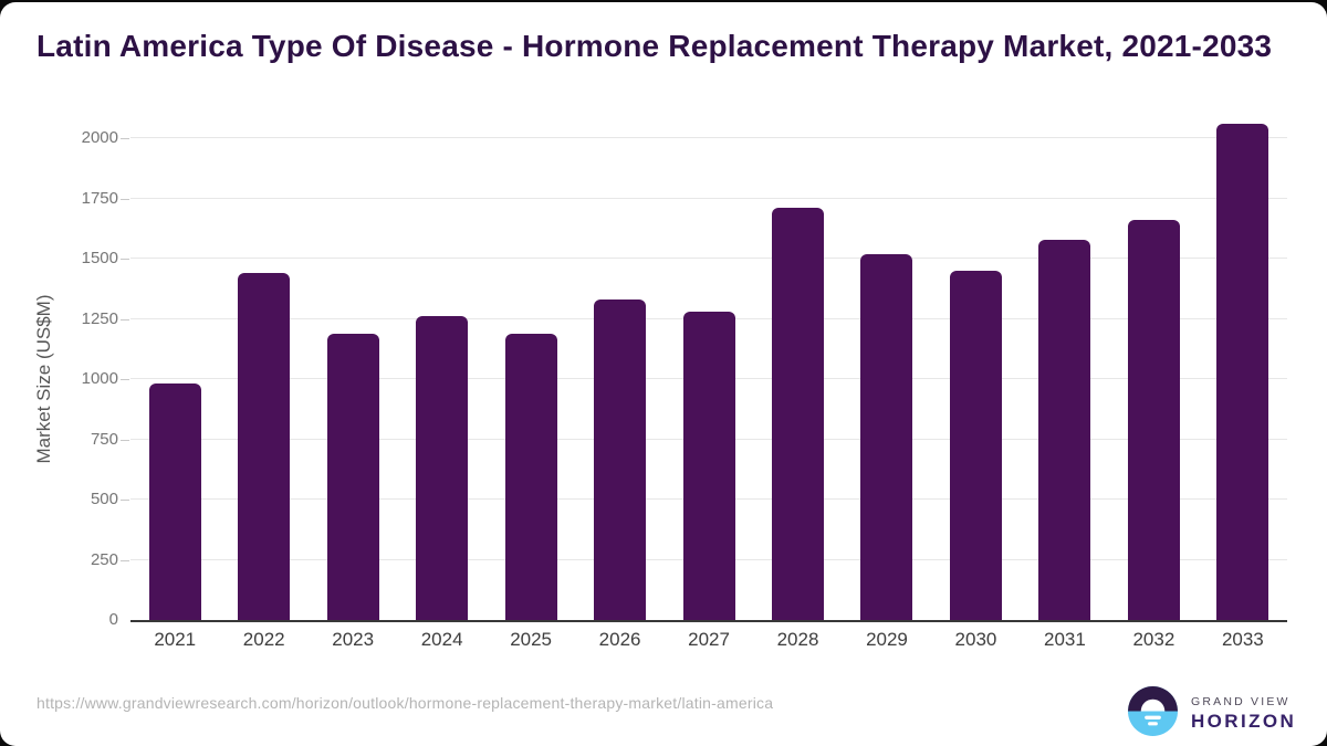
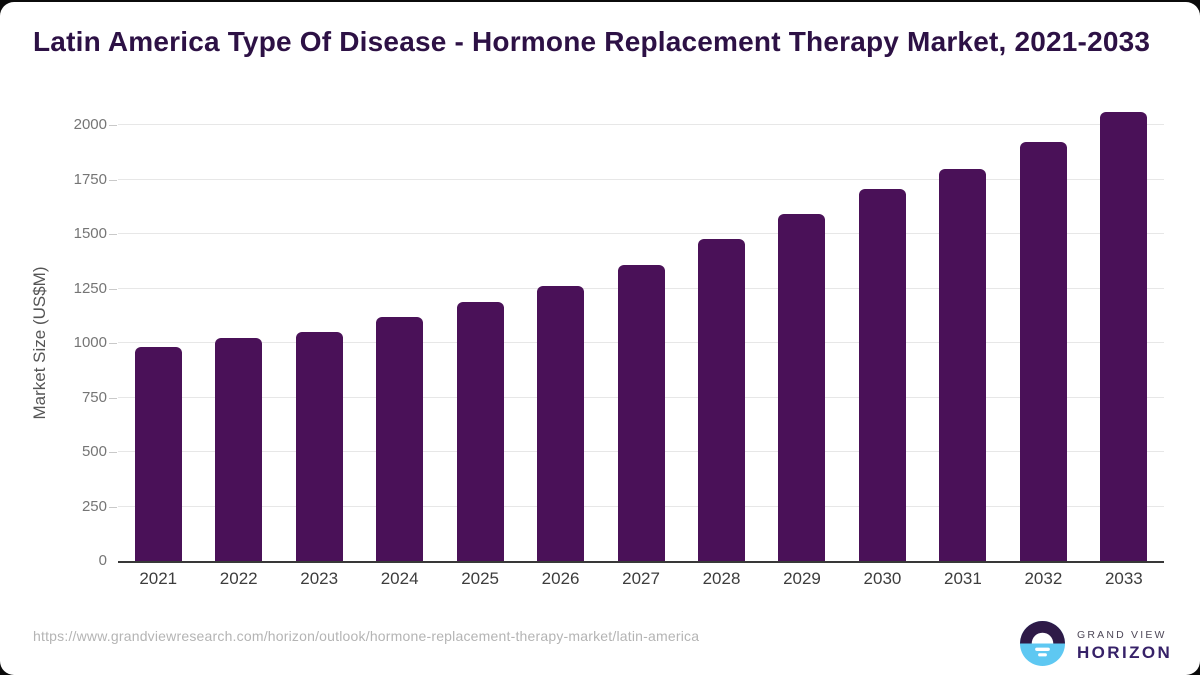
2022: 1440 -> 1020
2023: 1190 -> 1050
2024: 1260 -> 1120
2026: 1330 -> 1260
2027: 1280 -> 1360
2028: 1710 -> 1480
2029: 1520 -> 1590
2030: 1450 -> 1710
2031: 1580 -> 1800
2032: 1660 -> 1920
